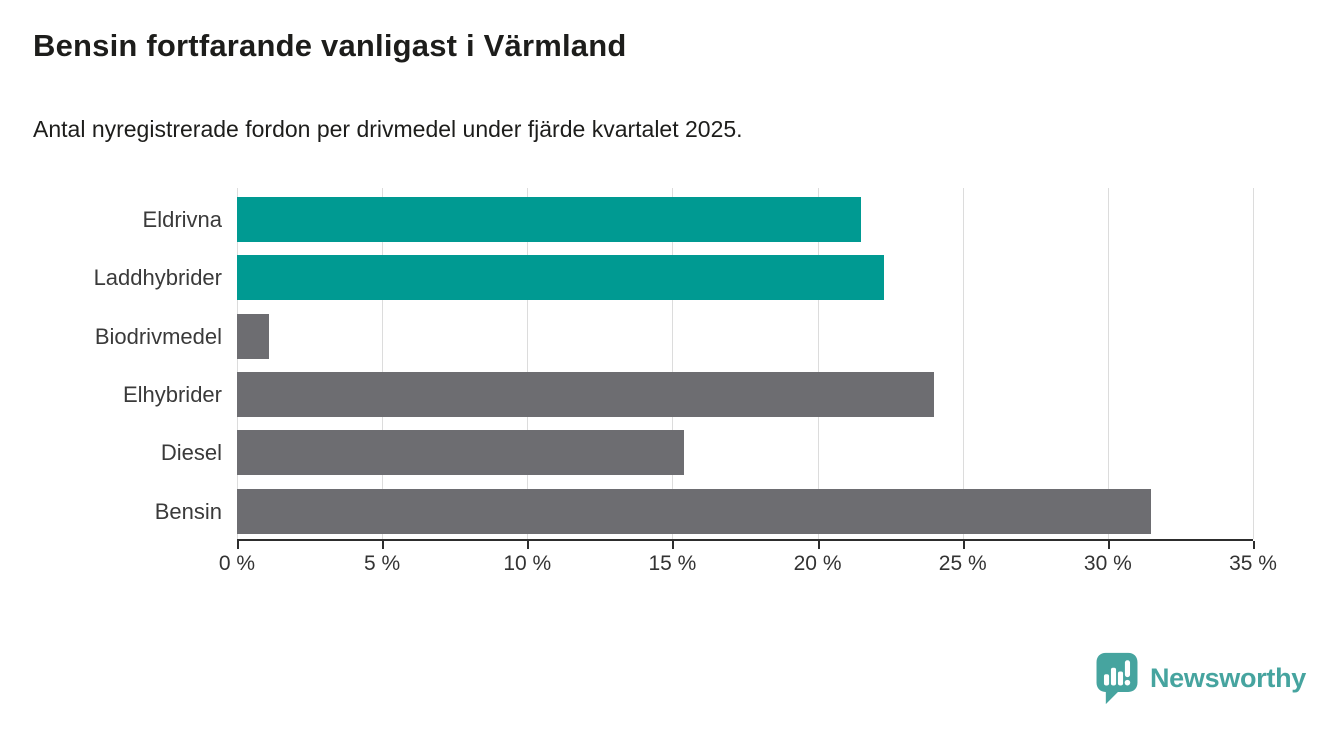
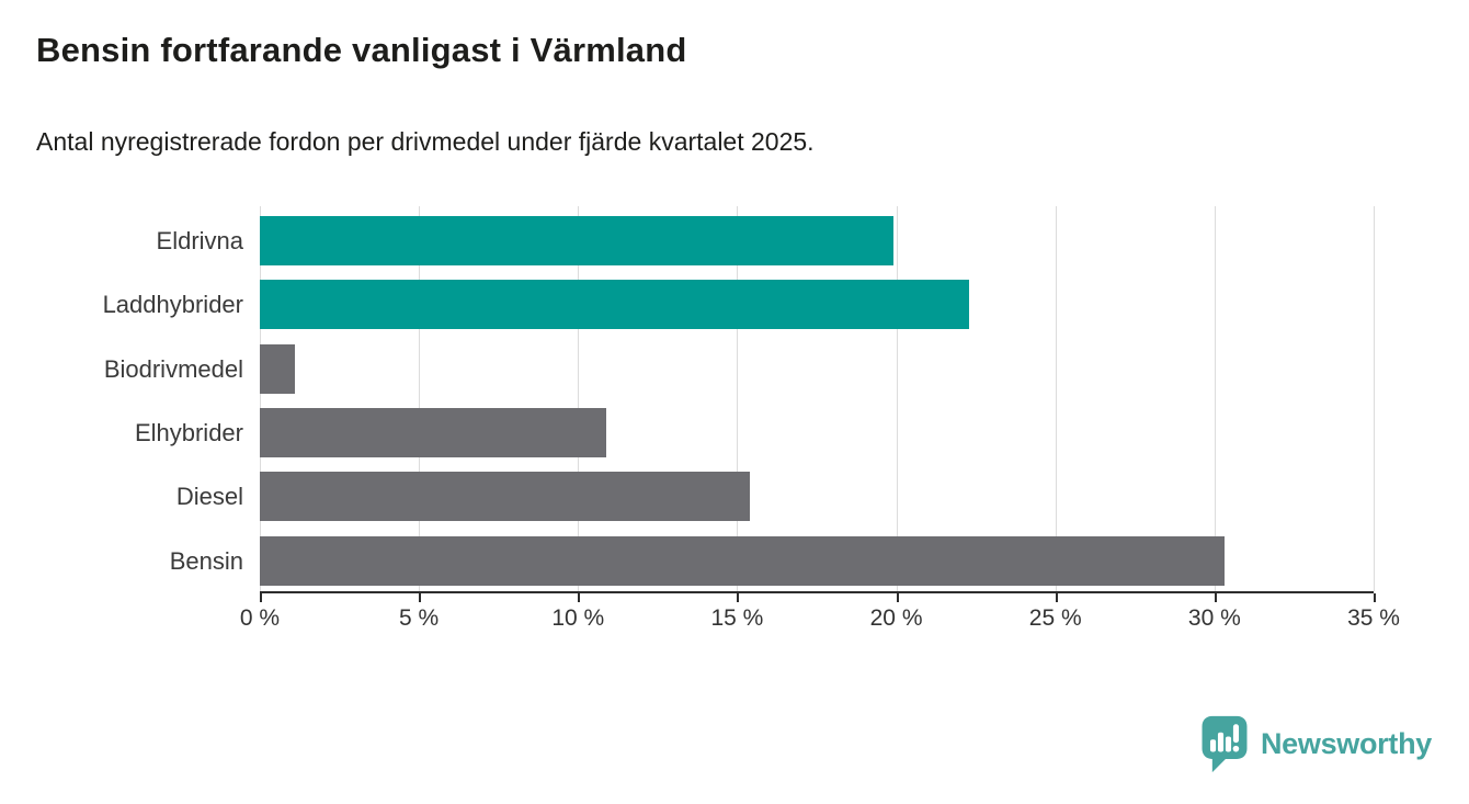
Eldrivna: 21.5% -> 19.9%
Elhybrider: 24.0% -> 10.9%
Bensin: 31.5% -> 30.3%
